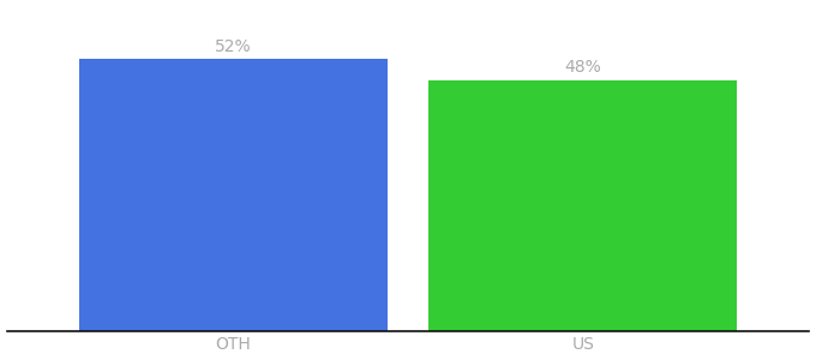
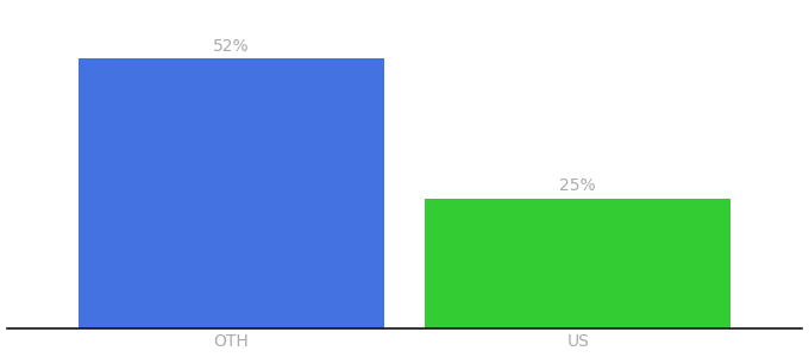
US: 48% -> 25%
